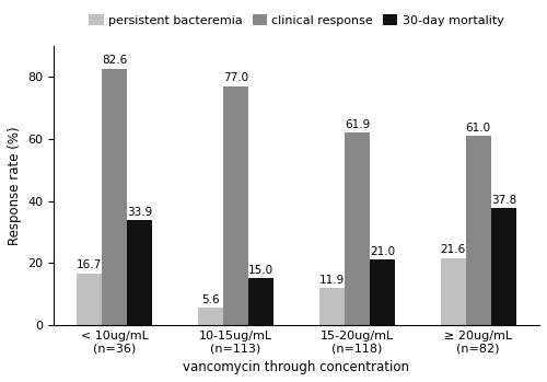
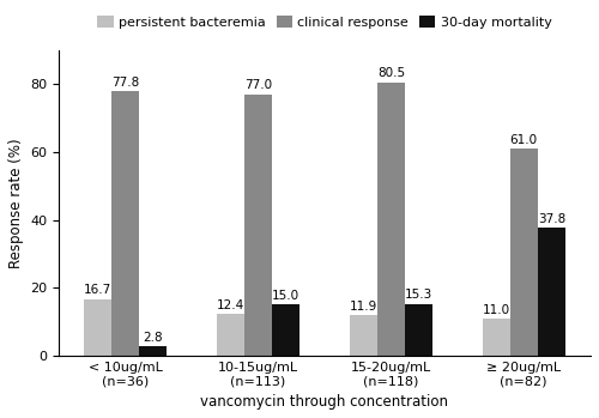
clinical response/< 10ug/mL (n=36): 82.6 -> 77.8
30-day mortality/< 10ug/mL (n=36): 33.9 -> 2.8
persistent bacteremia/10-15ug/mL (n=113): 5.6 -> 12.4
clinical response/15-20ug/mL (n=118): 61.9 -> 80.5
30-day mortality/15-20ug/mL (n=118): 21.0 -> 15.3
persistent bacteremia/≥ 20ug/mL (n=82): 21.6 -> 11.0
